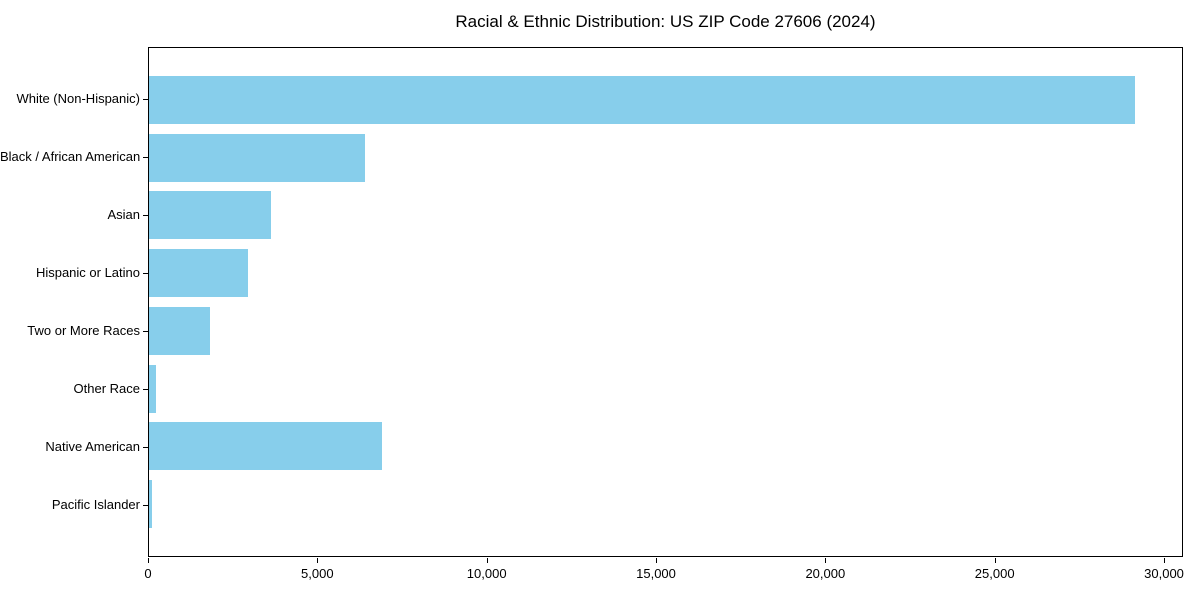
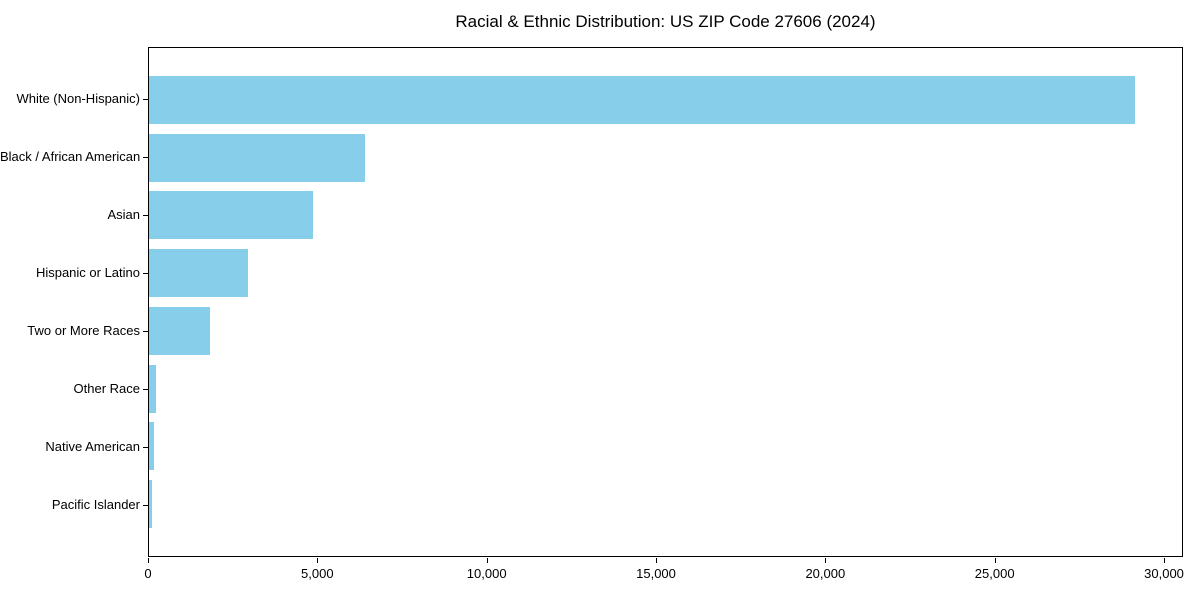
Asian: 3600 -> 4800
Native American: 6900 -> 100
